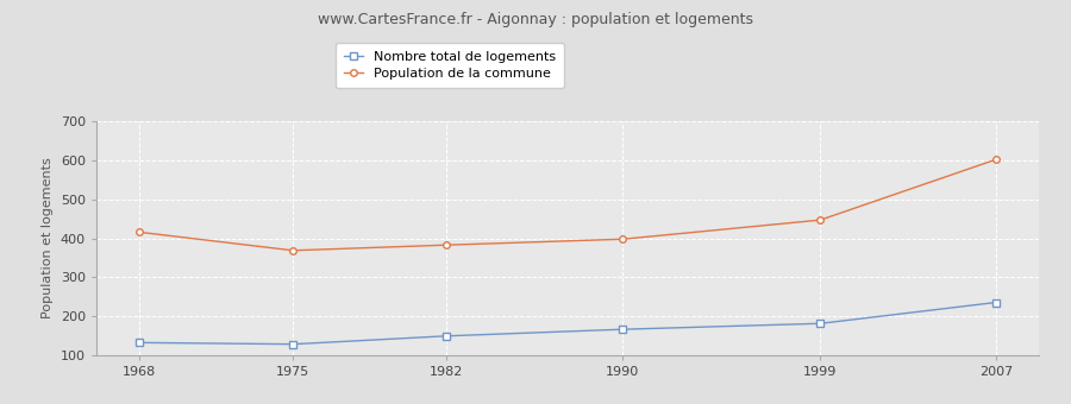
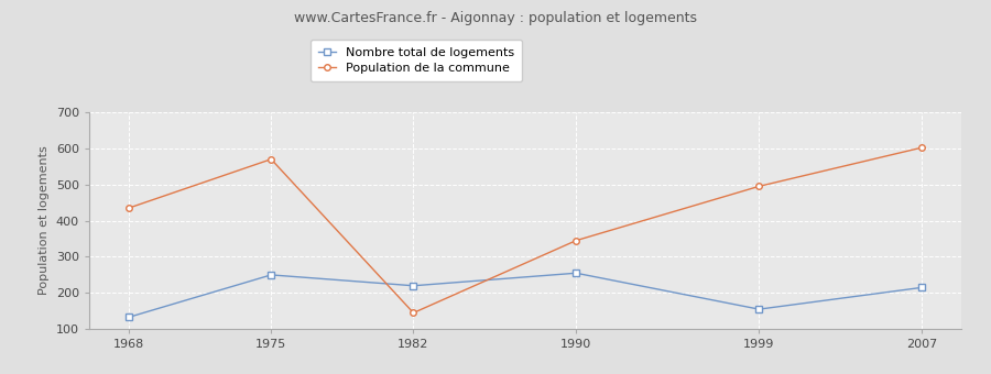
Population de la commune/1968: 416 -> 435
Nombre total de logements/1975: 129 -> 250
Population de la commune/1975: 369 -> 570
Nombre total de logements/1982: 150 -> 220
Population de la commune/1982: 383 -> 145
Nombre total de logements/1990: 167 -> 255
Population de la commune/1990: 398 -> 345
Nombre total de logements/1999: 182 -> 155
Population de la commune/1999: 447 -> 495
Nombre total de logements/2007: 236 -> 215
